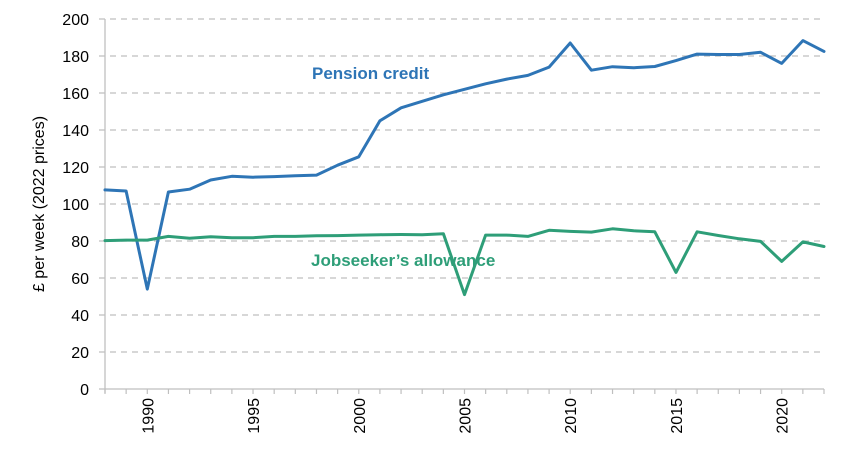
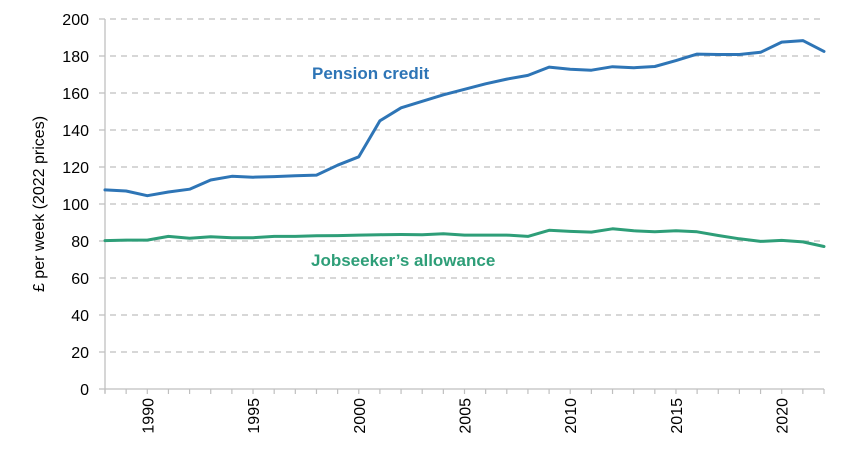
Pension credit/1990: 54 -> 104
Jobseeker’s allowance/2005: 51 -> 83
Pension credit/2010: 187 -> 173
Jobseeker’s allowance/2015: 63 -> 86
Pension credit/2020: 176 -> 188
Jobseeker’s allowance/2020: 69 -> 80
